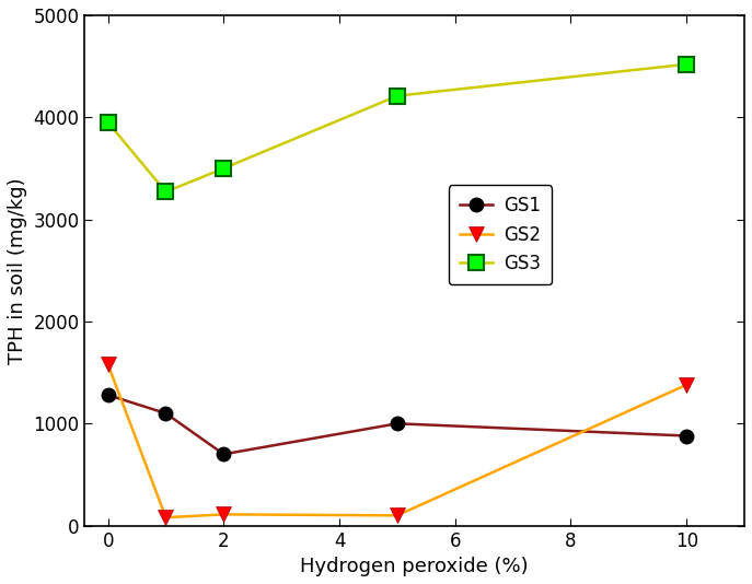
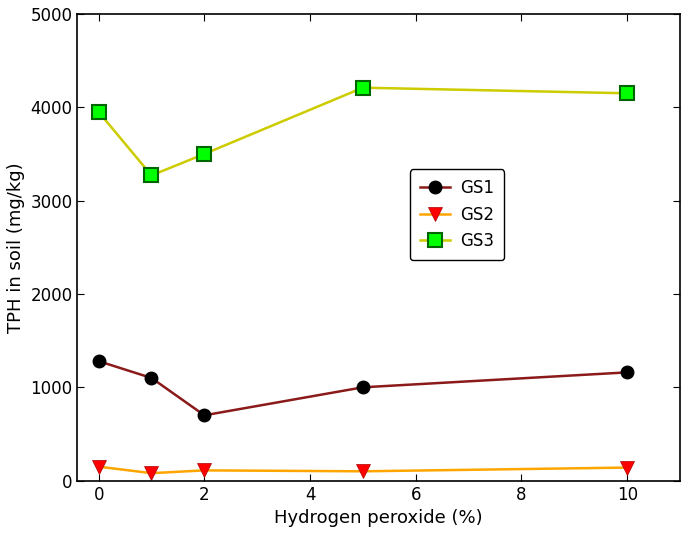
GS2/0: 1580 -> 150
GS1/10: 880 -> 1160
GS2/10: 1380 -> 140
GS3/10: 4520 -> 4150
